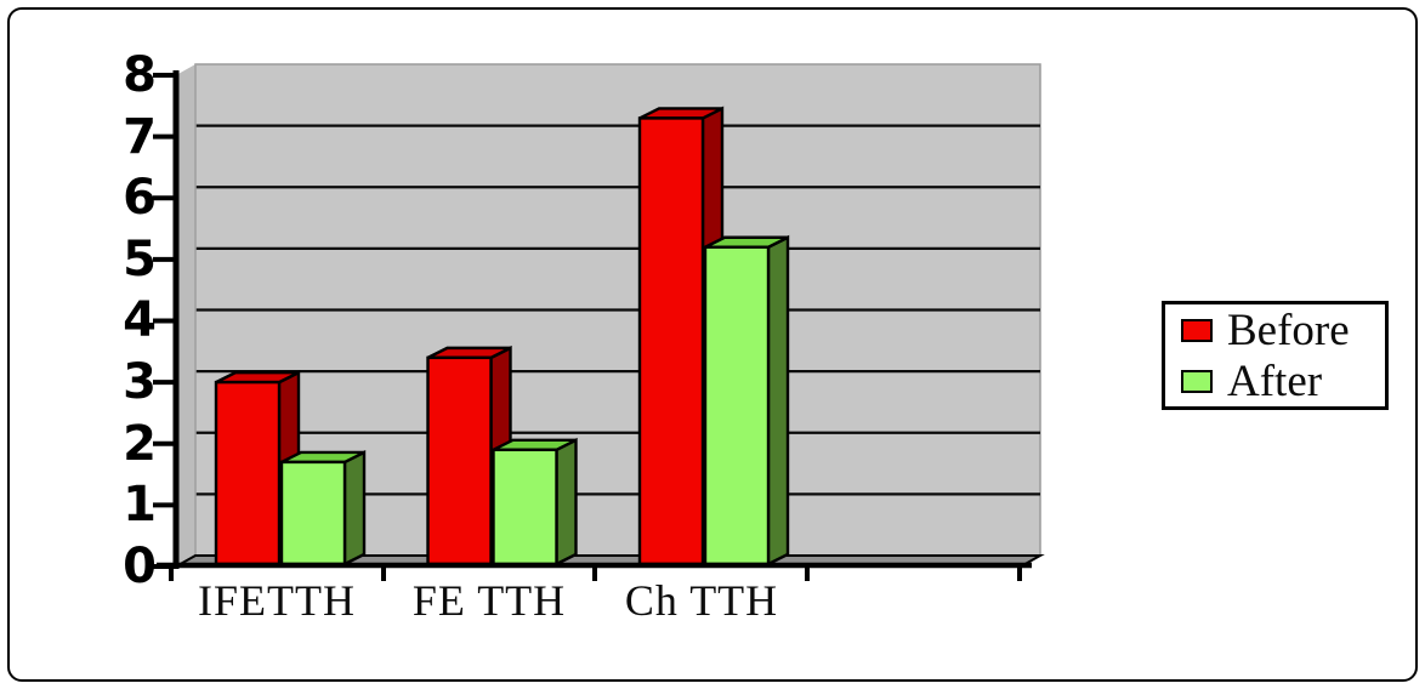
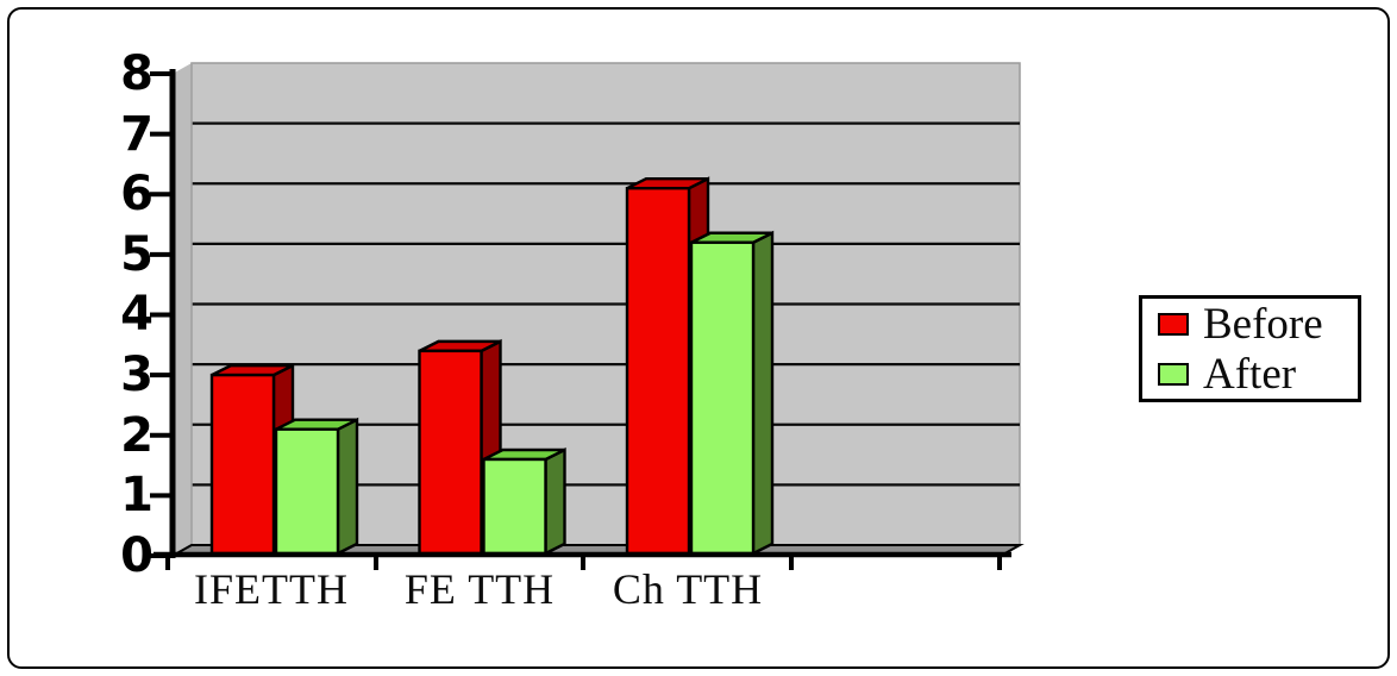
After/IFETTH: 1.7 -> 2.1
After/FE TTH: 1.9 -> 1.6
Before/Ch TTH: 7.3 -> 6.1
